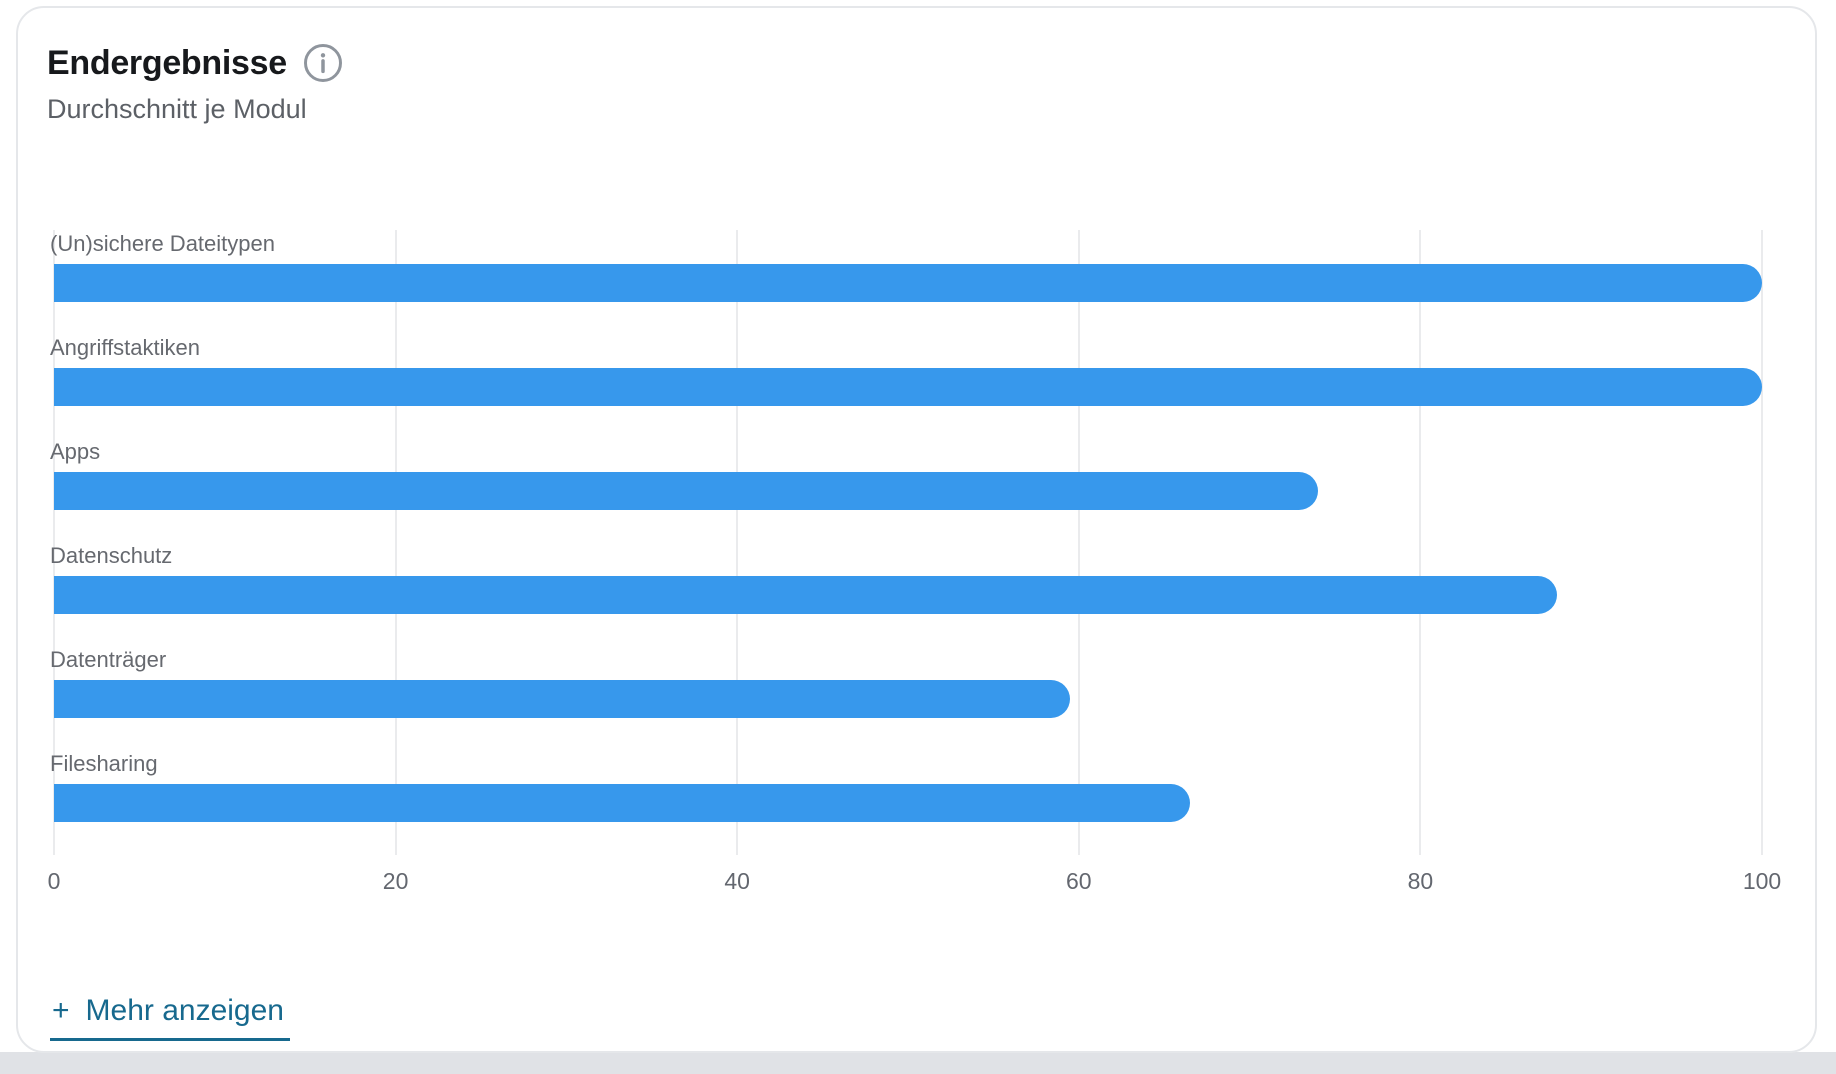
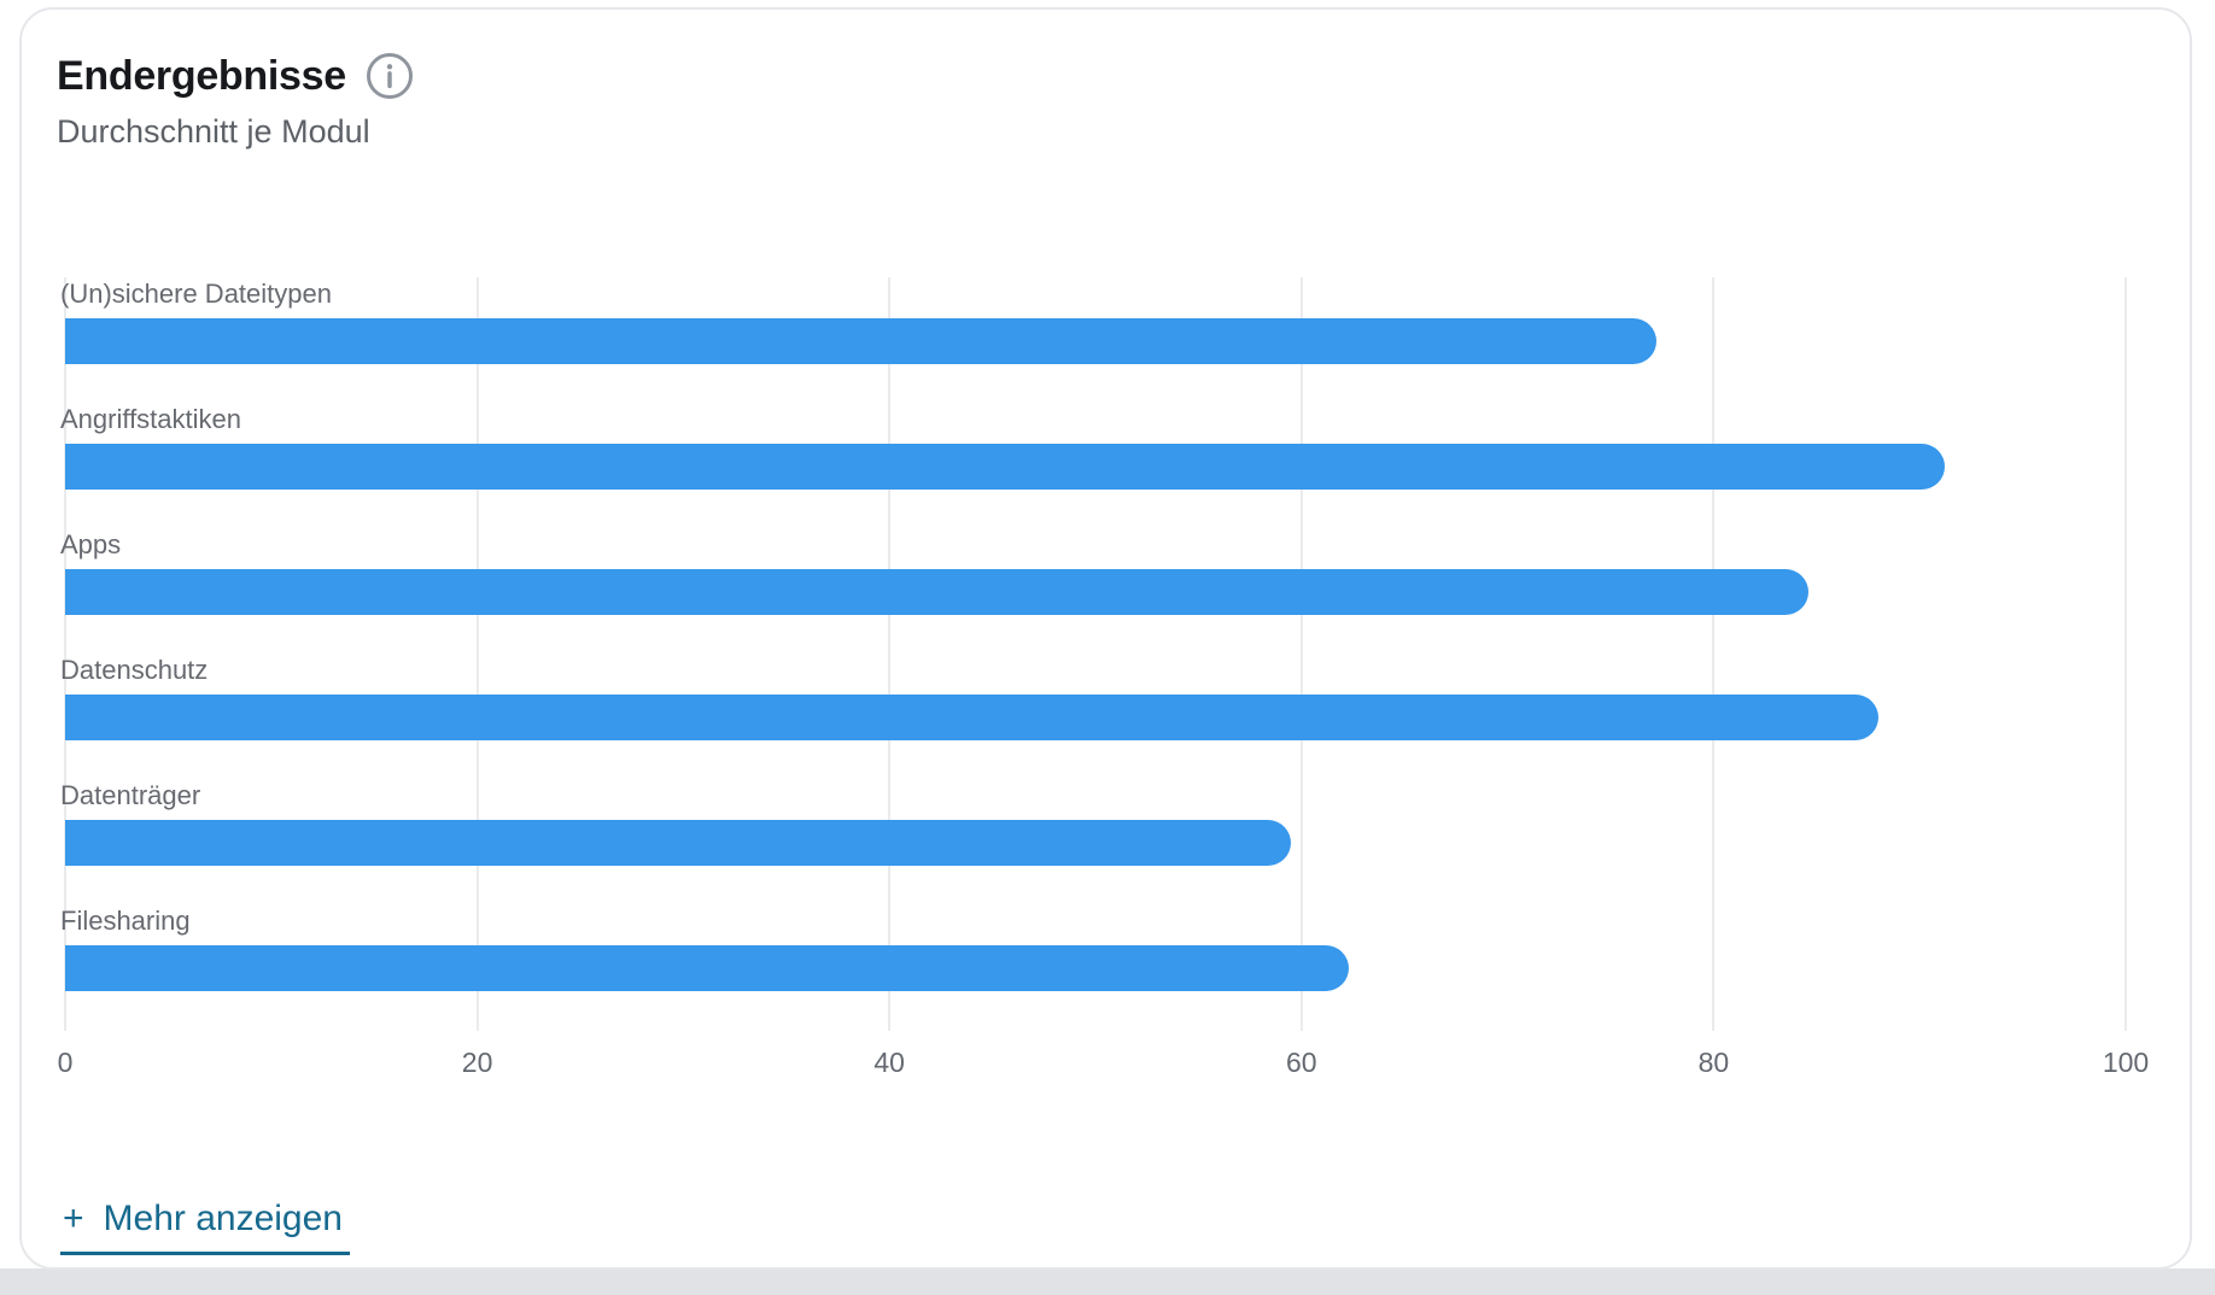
(Un)sichere Dateitypen: 100.0 -> 77.2
Angriffstaktiken: 100.0 -> 91.2
Apps: 74.0 -> 84.6
Filesharing: 66.5 -> 62.3
